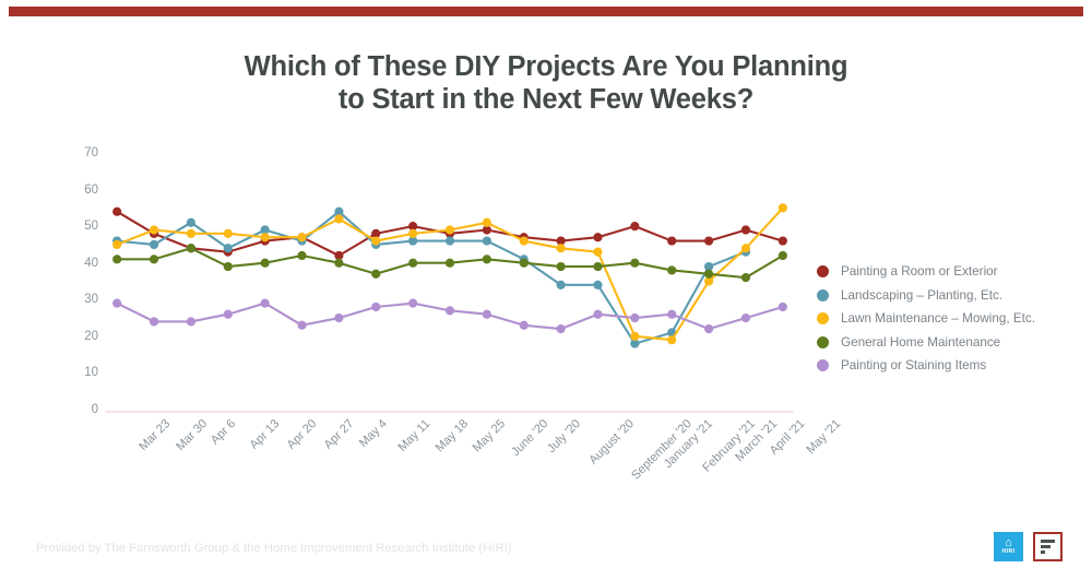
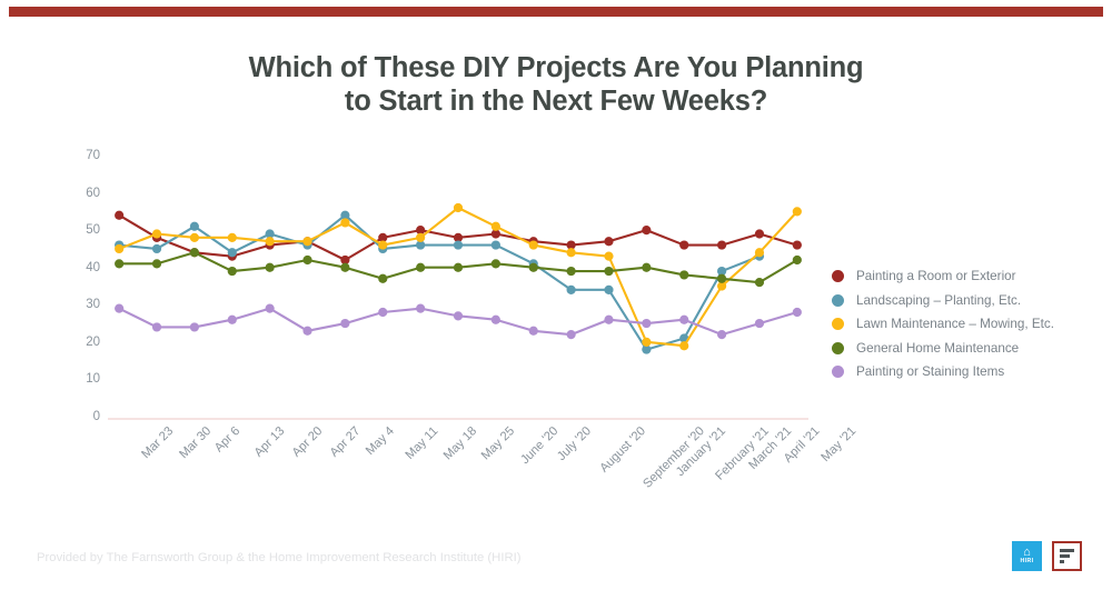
Lawn Maintenance – Mowing, Etc./May 25: 49 -> 56
